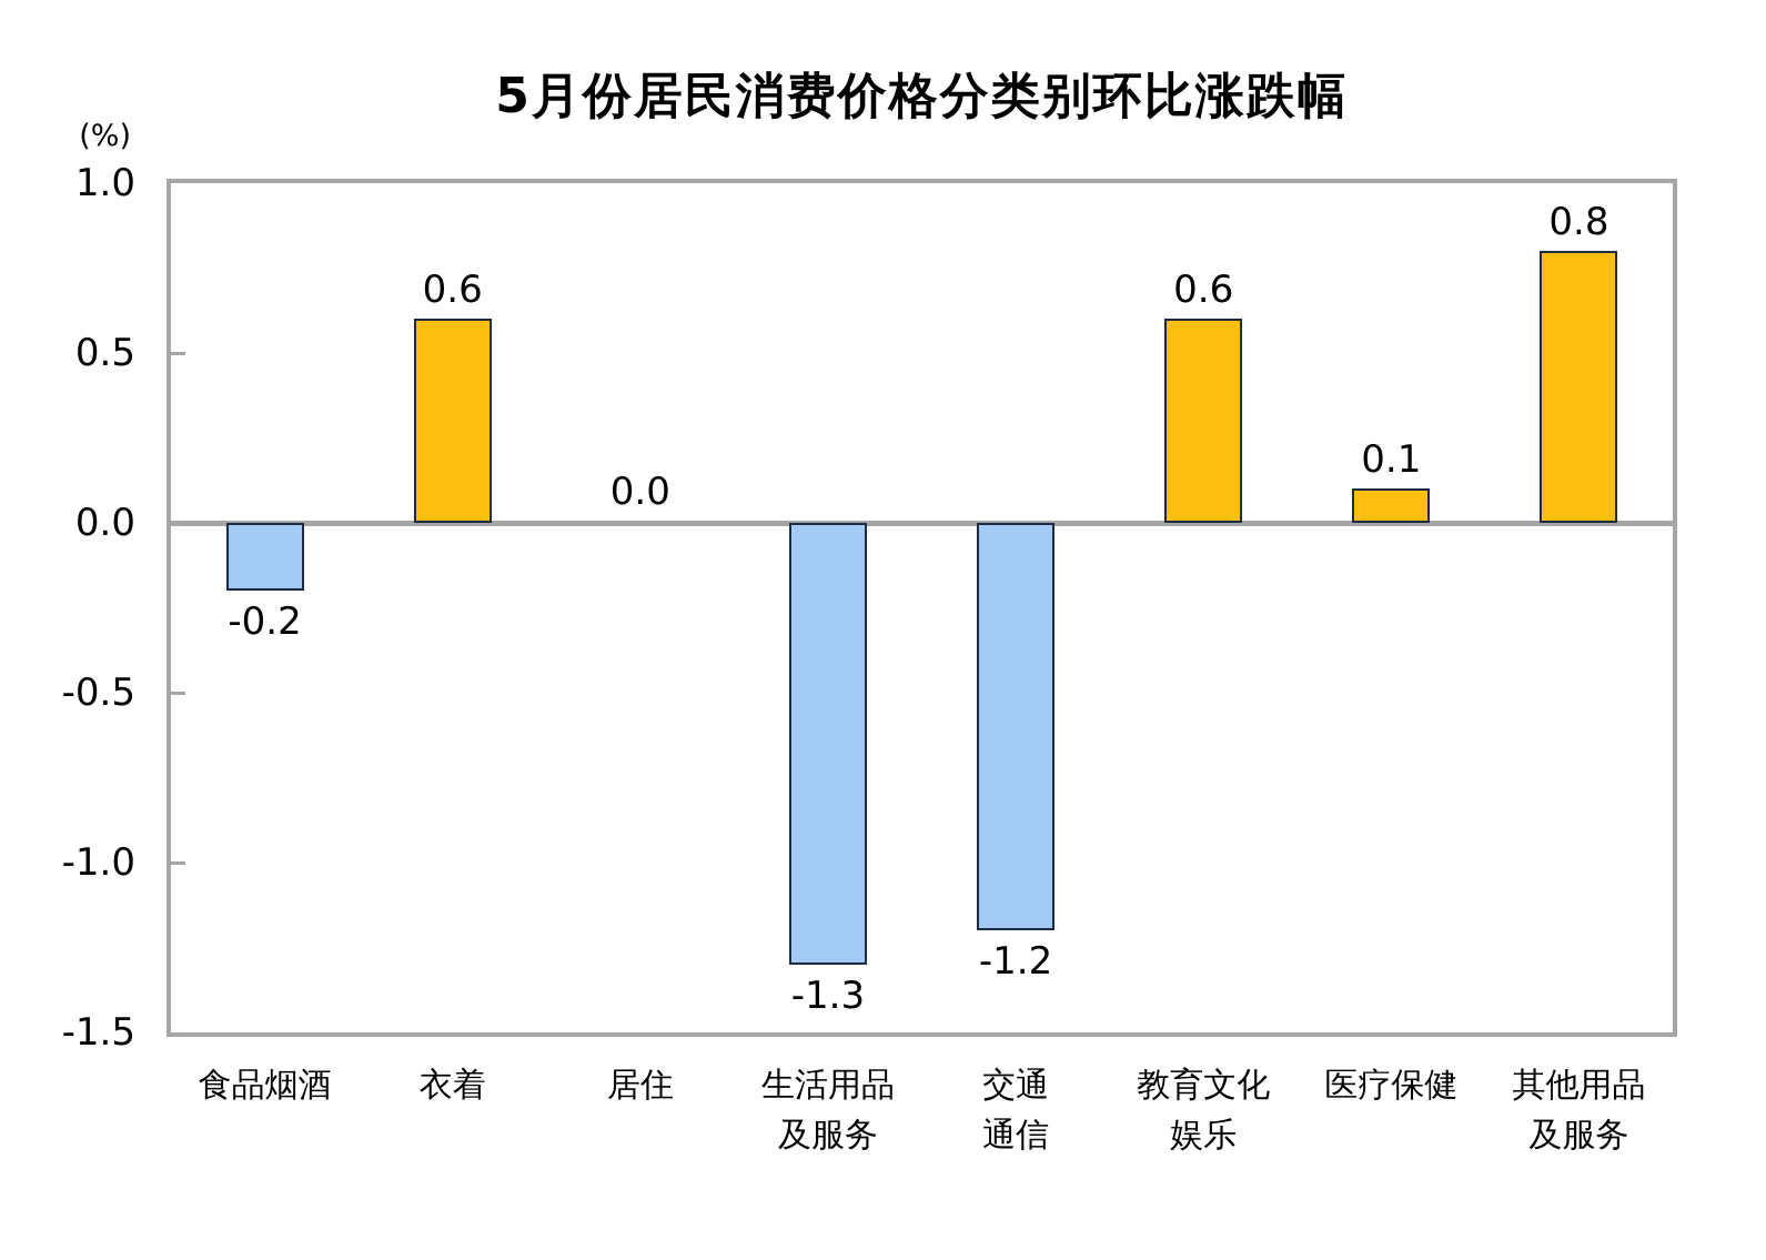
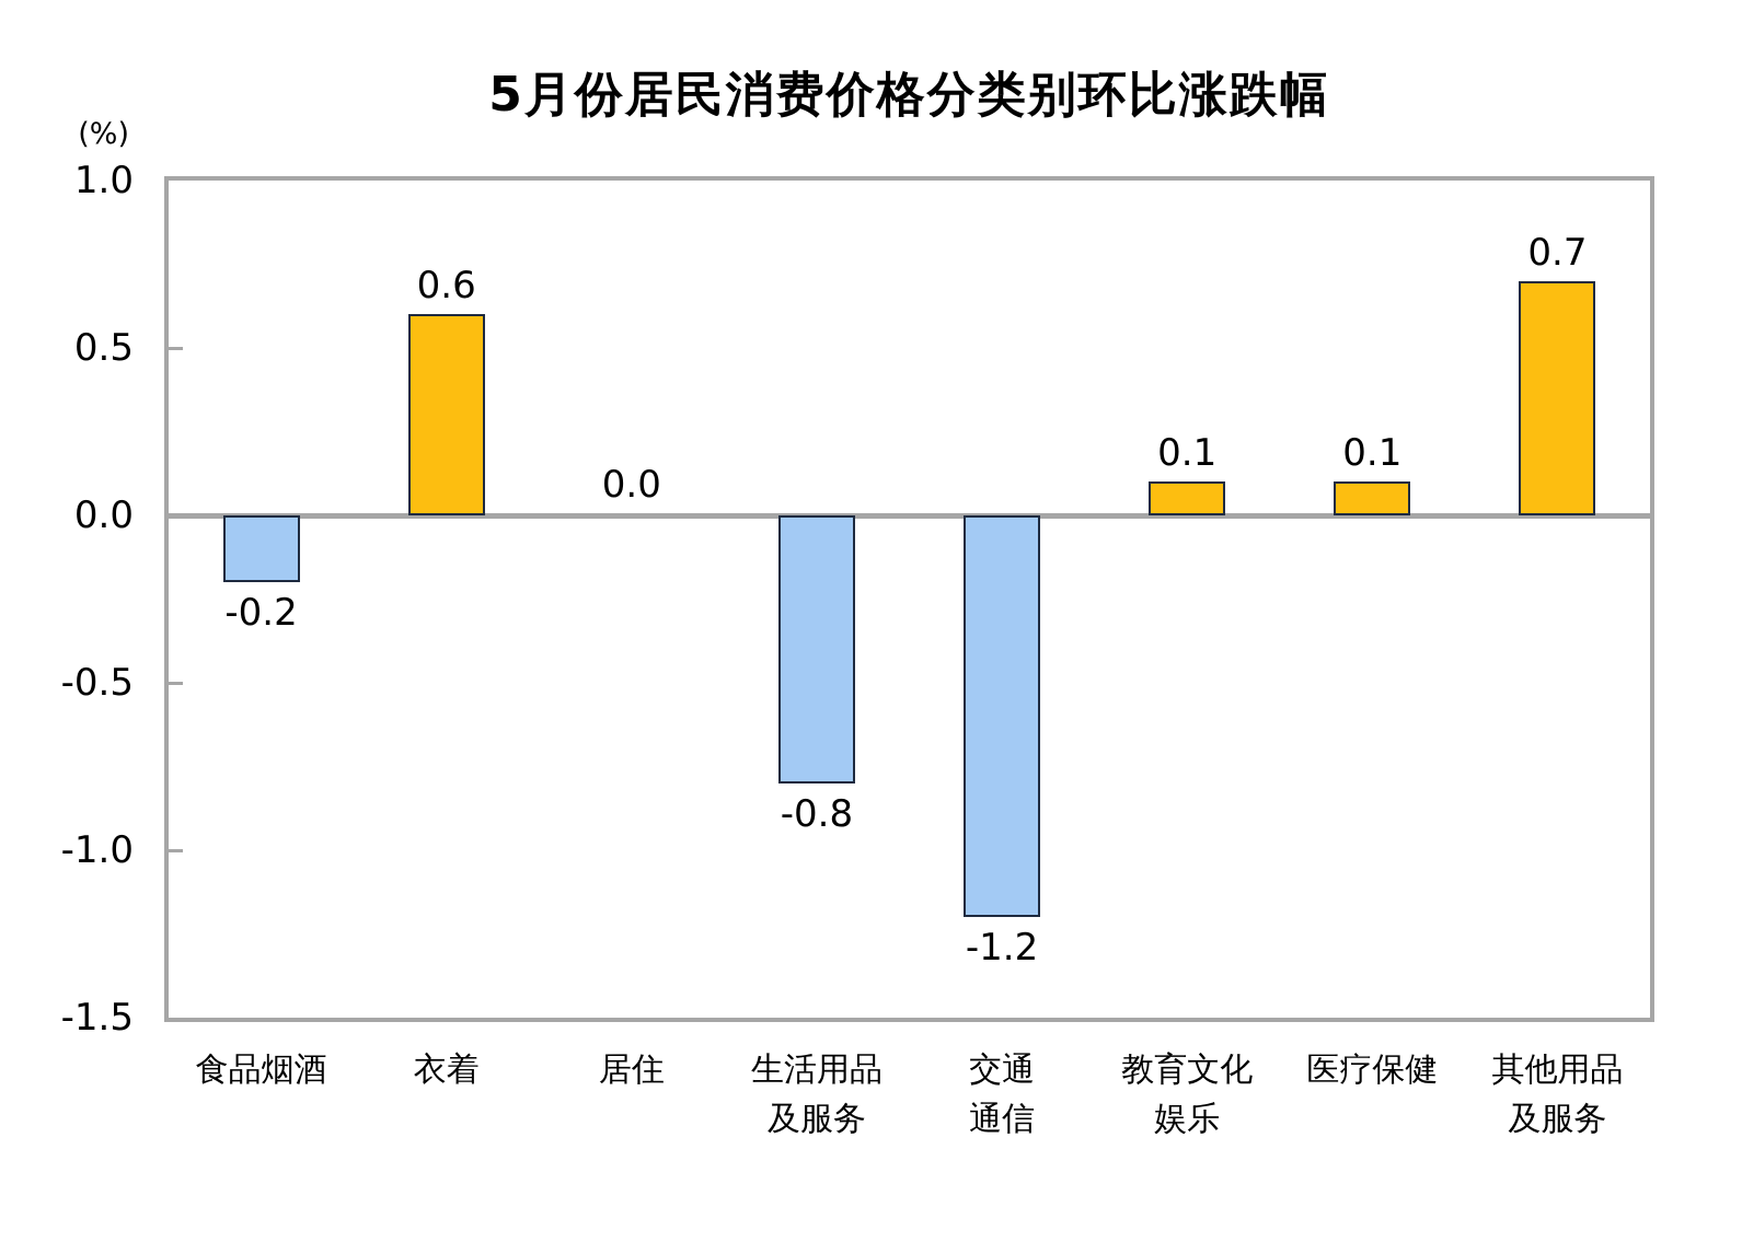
生活用品及服务: -1.3 -> -0.8
教育文化娱乐: 0.6 -> 0.1
其他用品及服务: 0.8 -> 0.7
